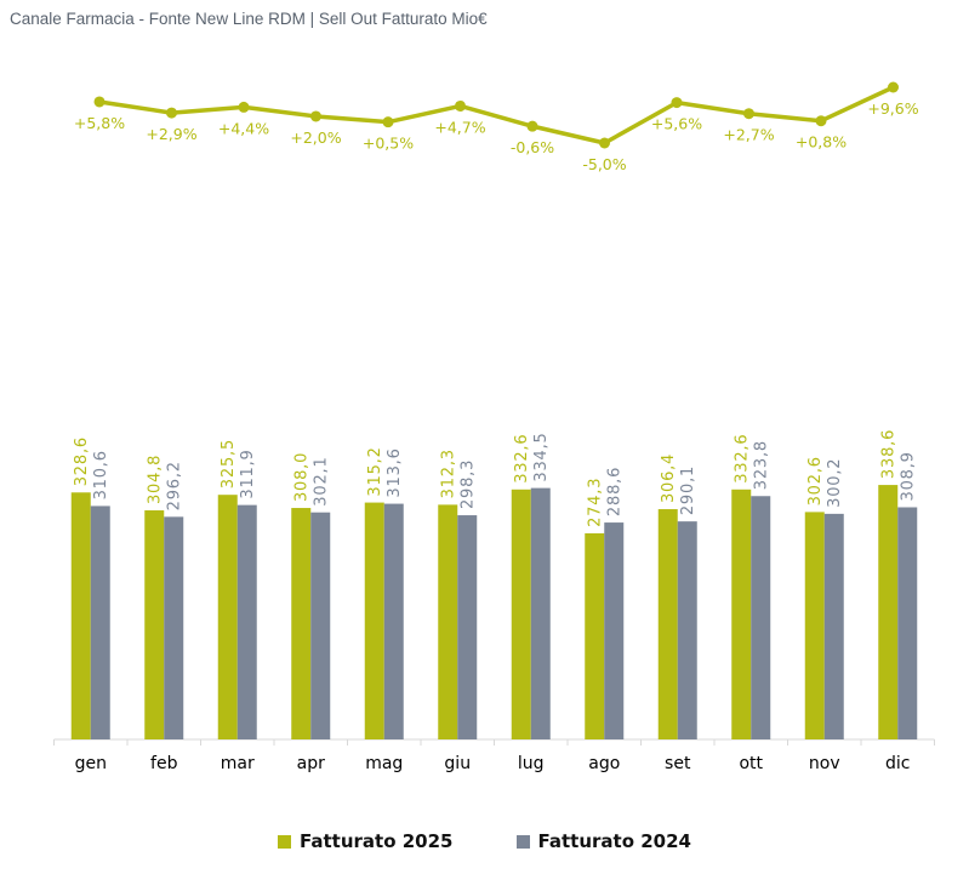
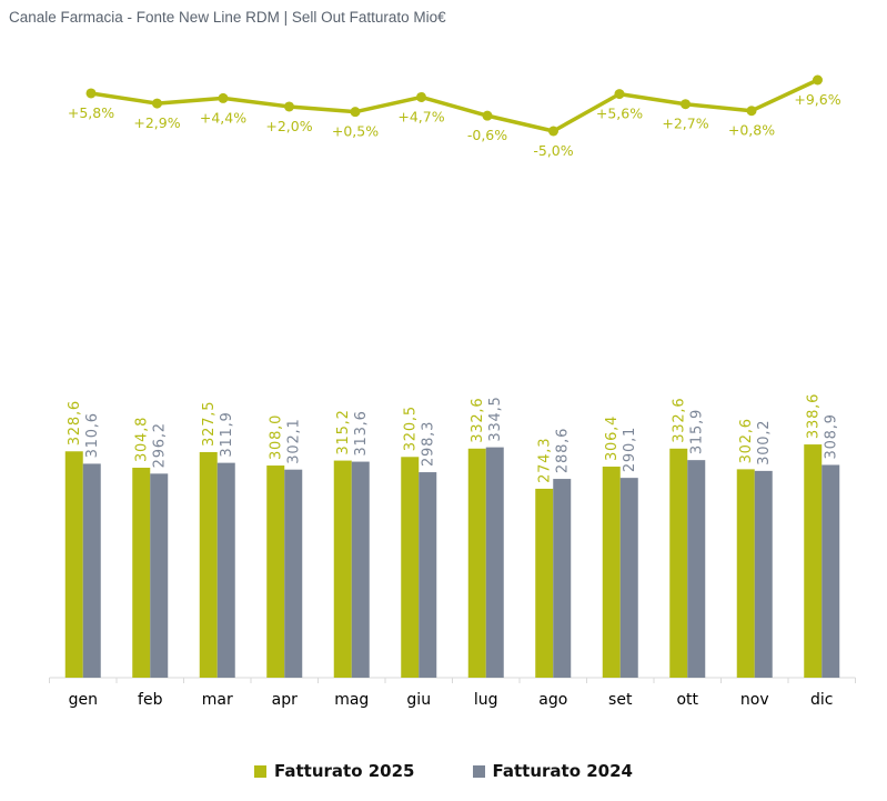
Fatturato 2025/mar: 325,5 -> 327,5
Fatturato 2025/giu: 312,3 -> 320,5
Fatturato 2024/ott: 323,8 -> 315,9
